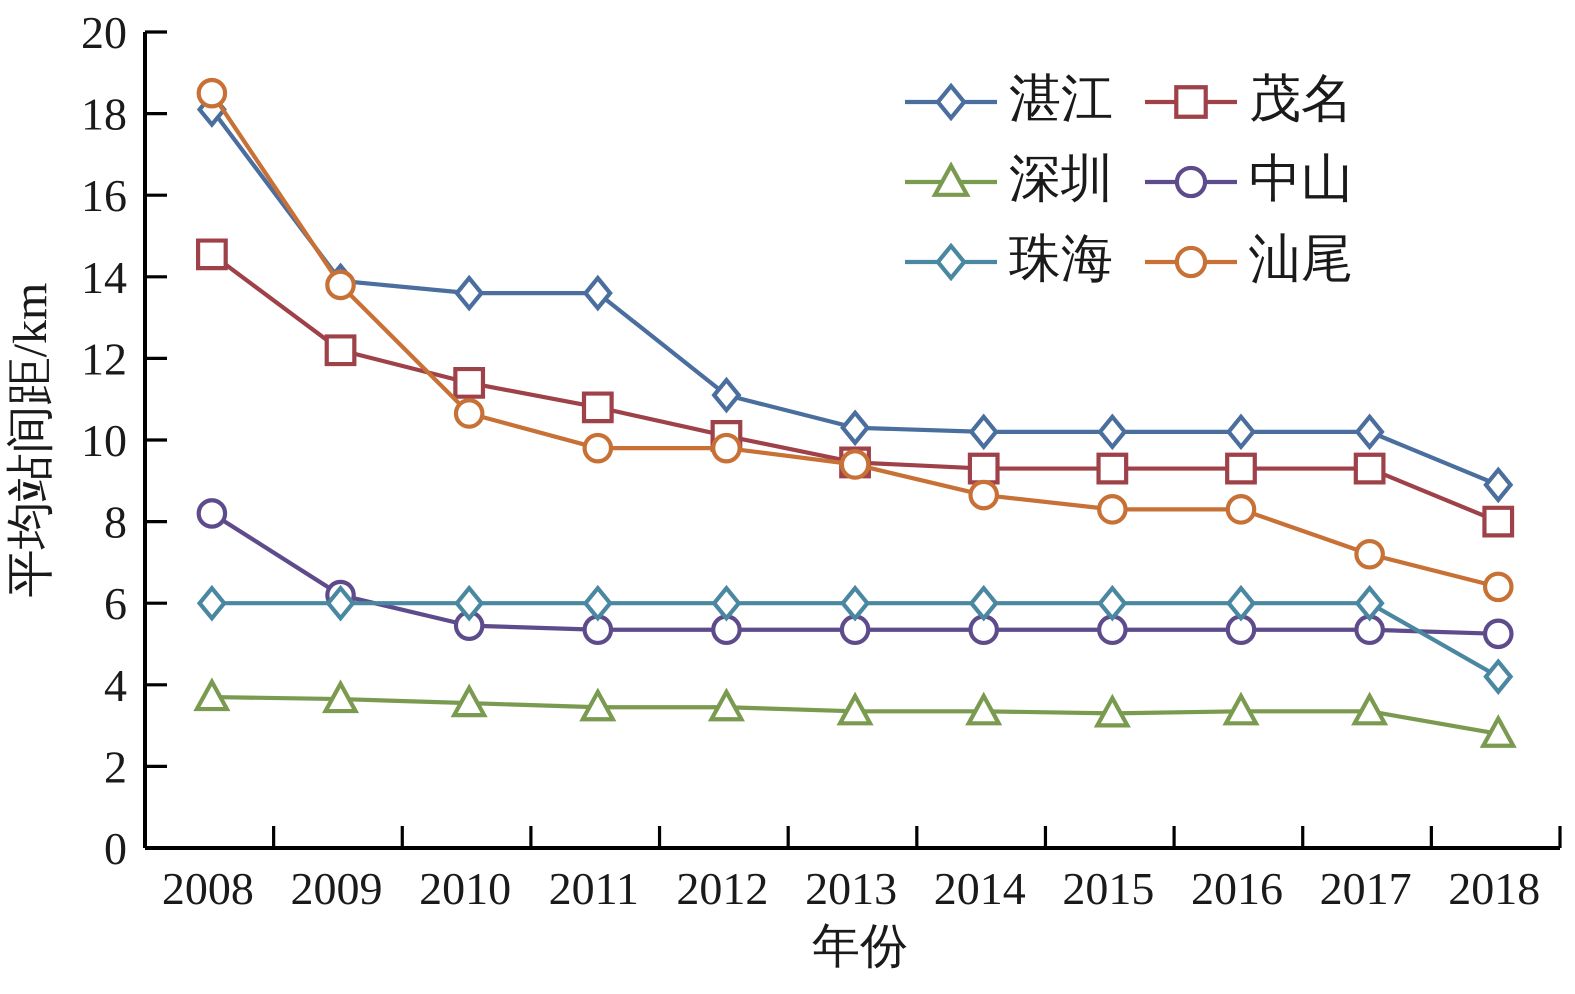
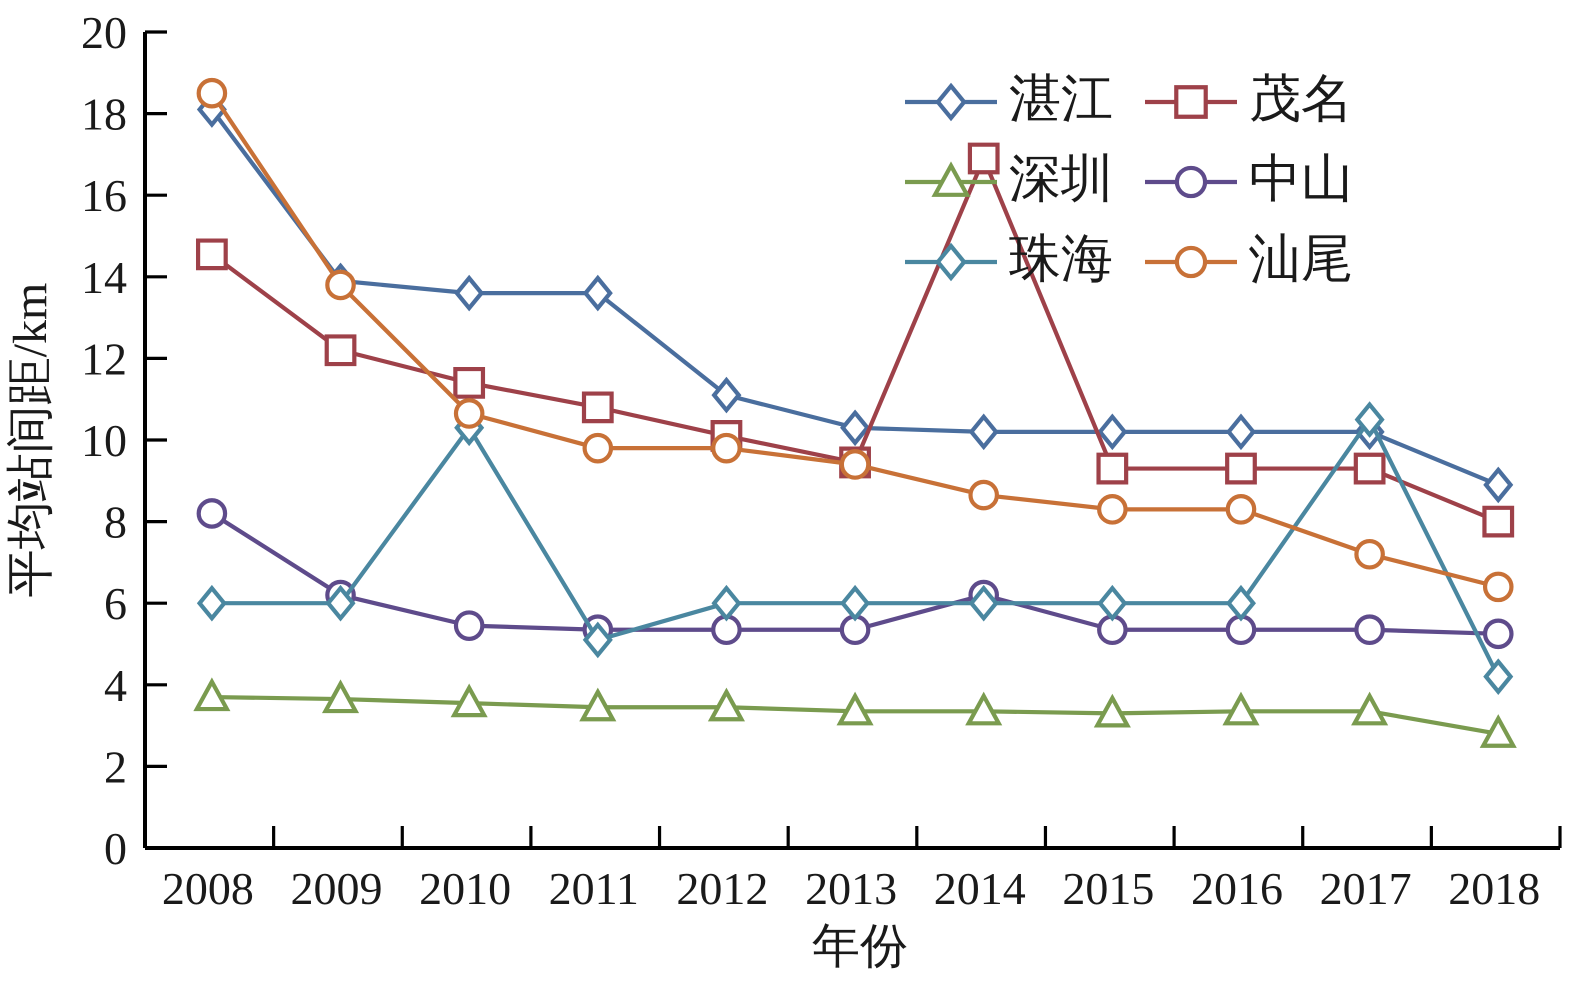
珠海/2010: 6.0 -> 10.3
珠海/2011: 6.0 -> 5.1
茂名/2014: 9.3 -> 16.9
中山/2014: 5.3 -> 6.2
珠海/2017: 6.0 -> 10.5
